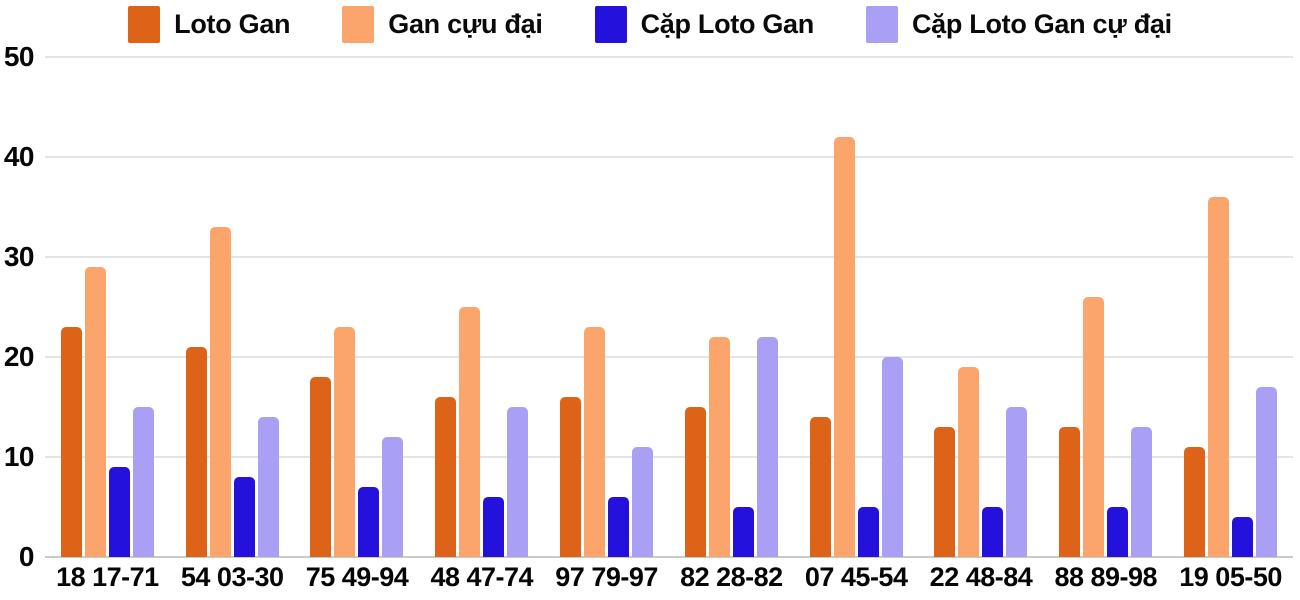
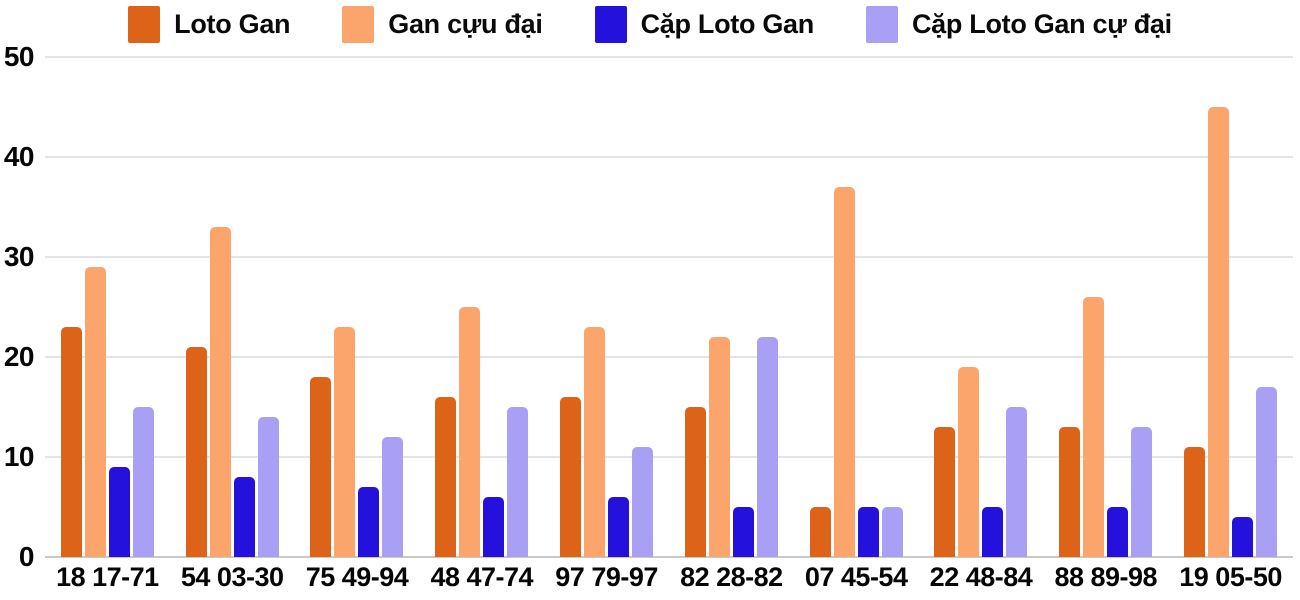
Loto Gan/07 45-54: 14 -> 5
Gan cựu đại/07 45-54: 42 -> 37
Cặp Loto Gan cự đại/07 45-54: 20 -> 5
Gan cựu đại/19 05-50: 36 -> 45
